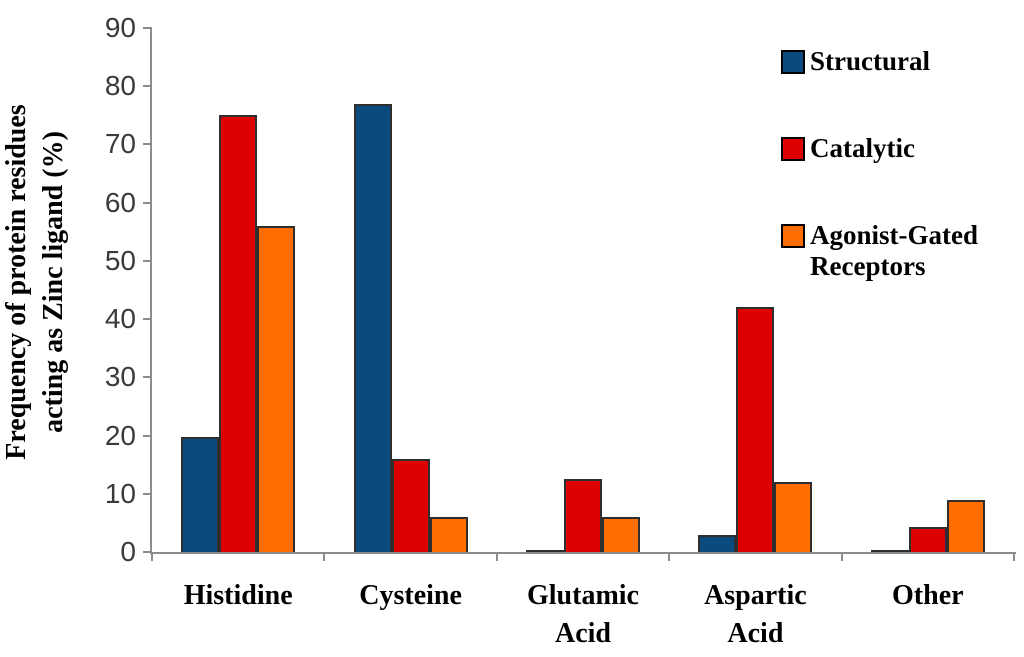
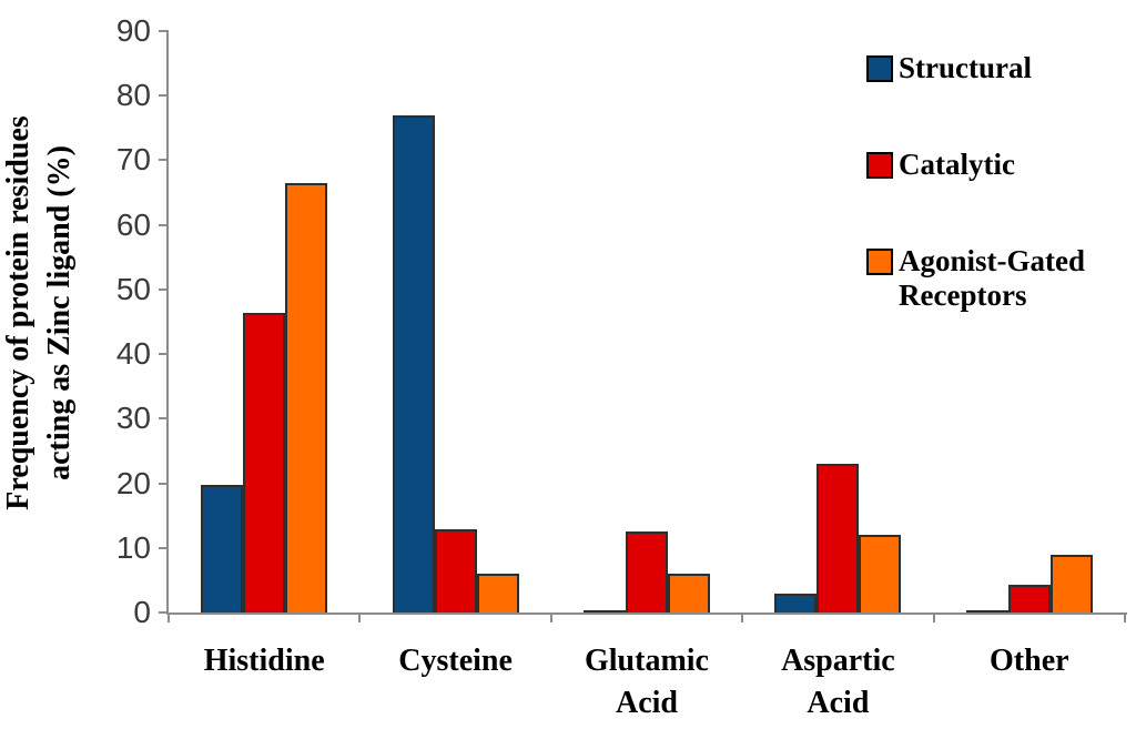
Catalytic/Histidine: 75 -> 46
Agonist-Gated Receptors/Histidine: 56 -> 66
Catalytic/Cysteine: 16 -> 13
Catalytic/Aspartic Acid: 42 -> 23
